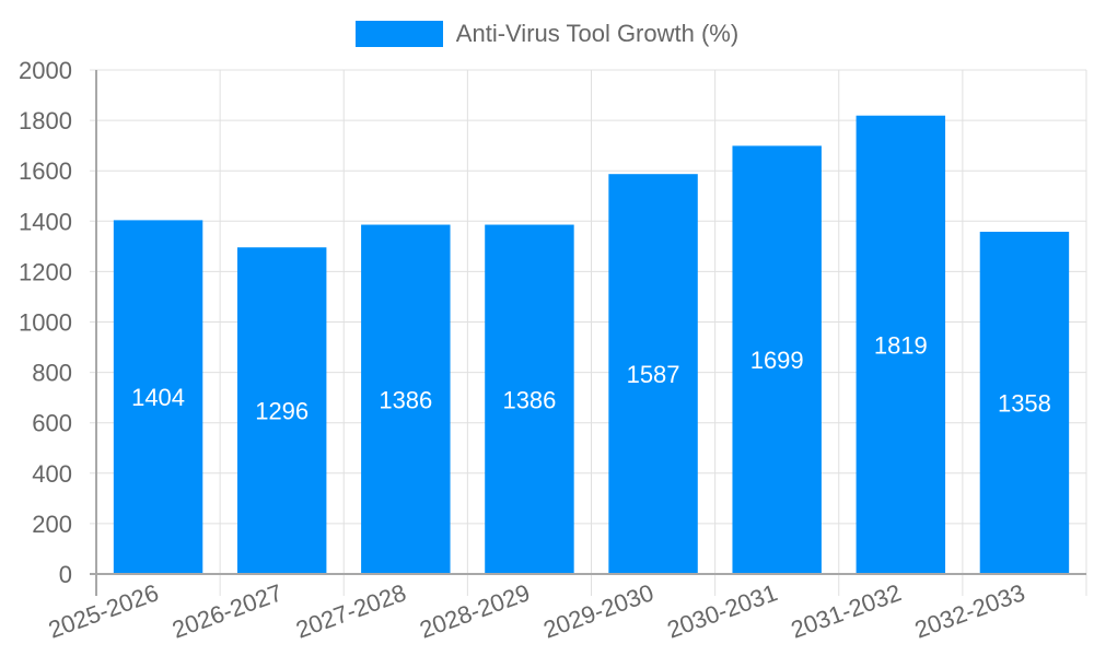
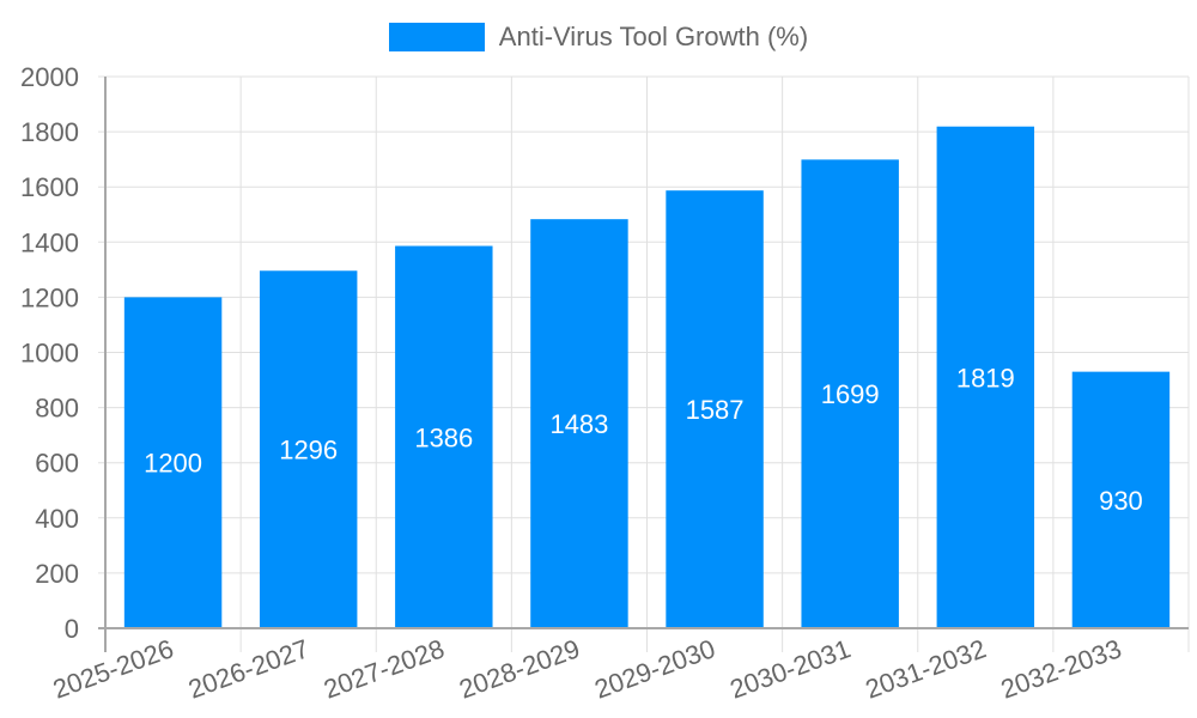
2025-2026: 1404 -> 1200
2028-2029: 1386 -> 1483
2032-2033: 1358 -> 930
